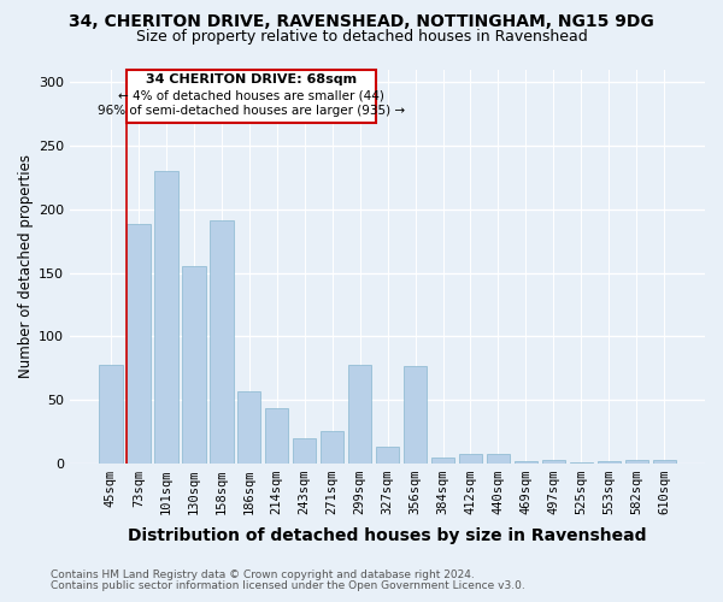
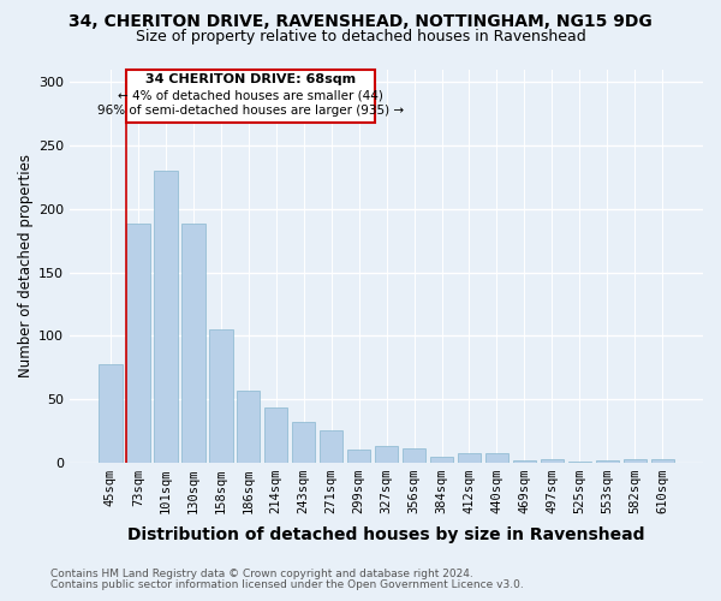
130sqm: 155 -> 188
158sqm: 191 -> 105
243sqm: 20 -> 32
299sqm: 78 -> 10
356sqm: 77 -> 11
